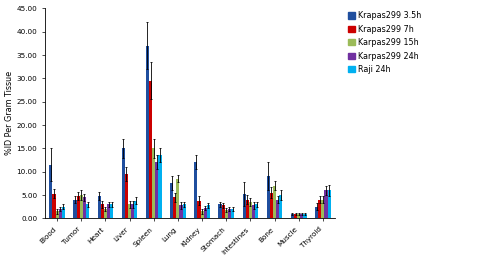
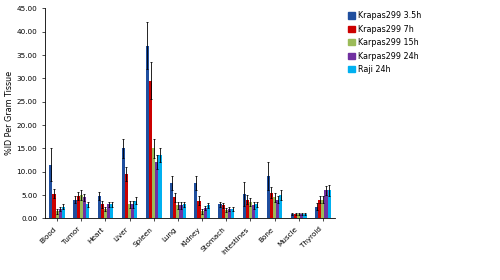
Karpas299 15h/Lung: 8.5 -> 2.8
Krapas299 3.5h/Kidney: 12.0 -> 7.5
Karpas299 15h/Bone: 7.0 -> 4.5
